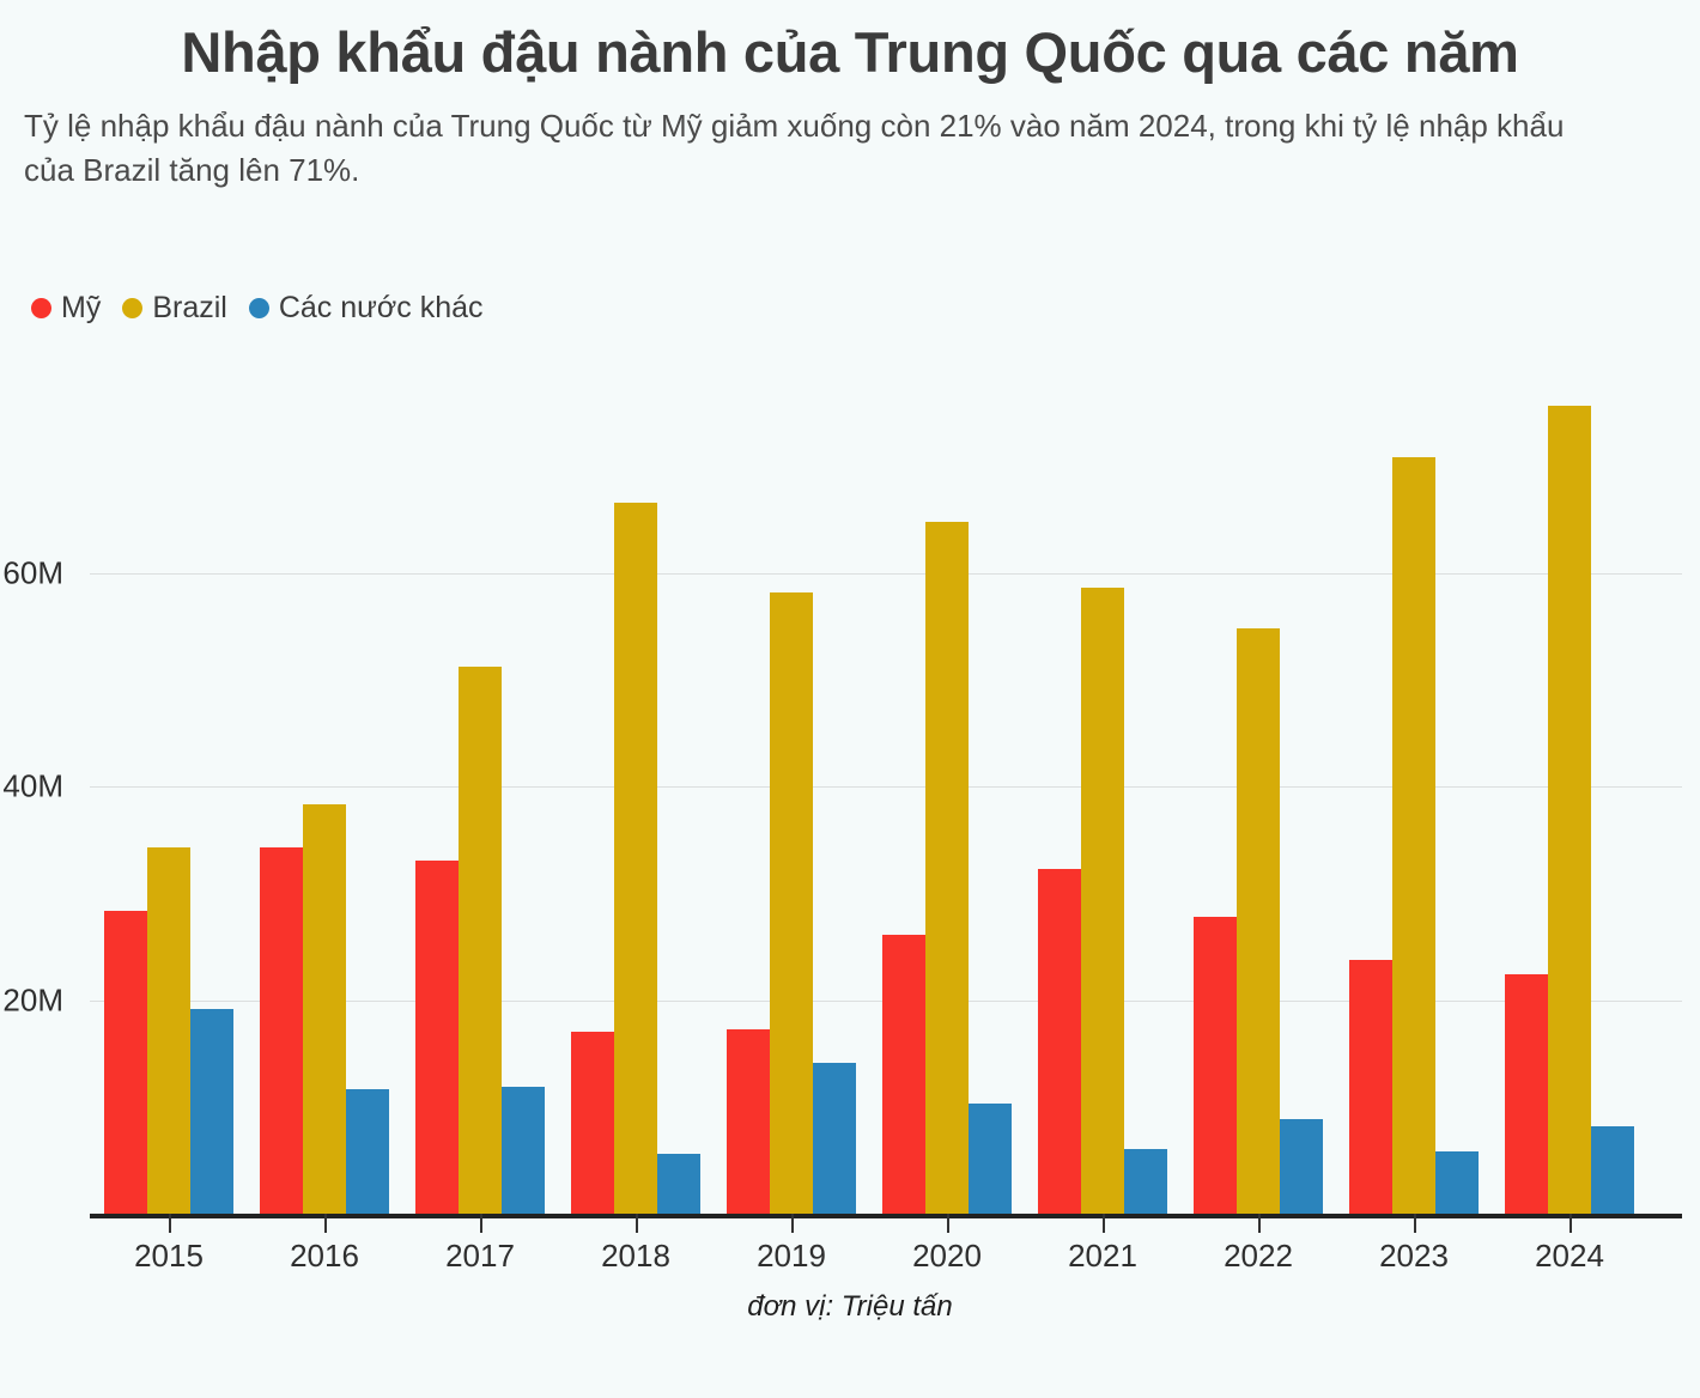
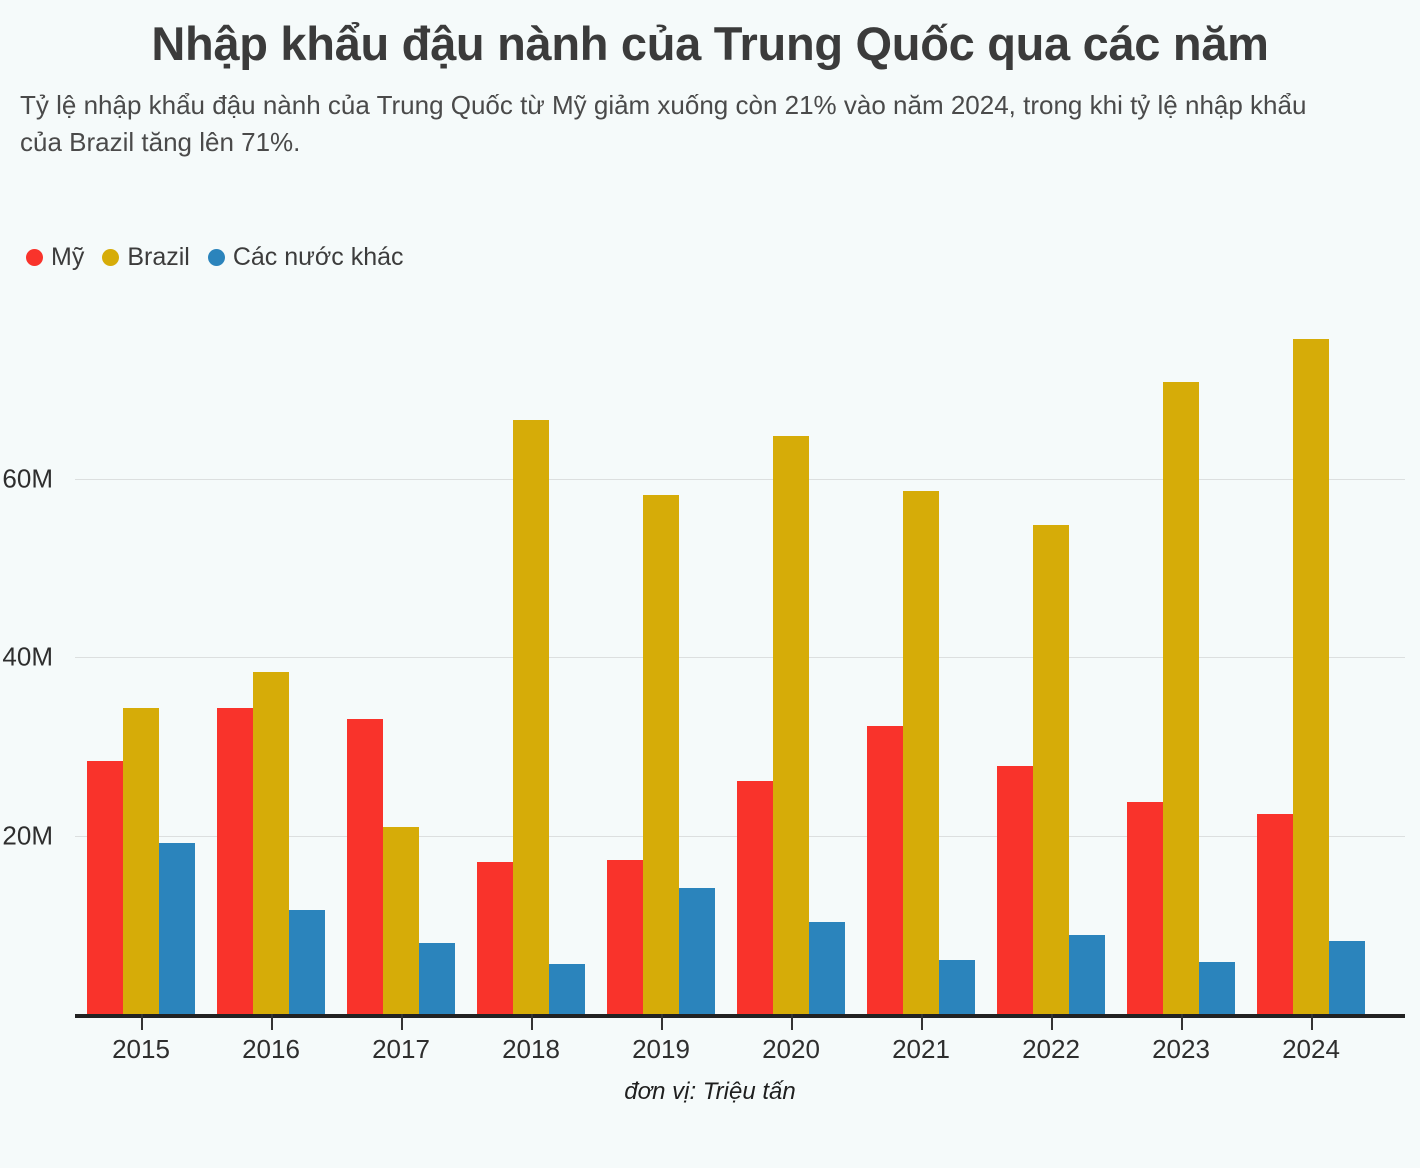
Brazil/2017: 51M -> 21M
Các nước khác/2017: 12M -> 8M
